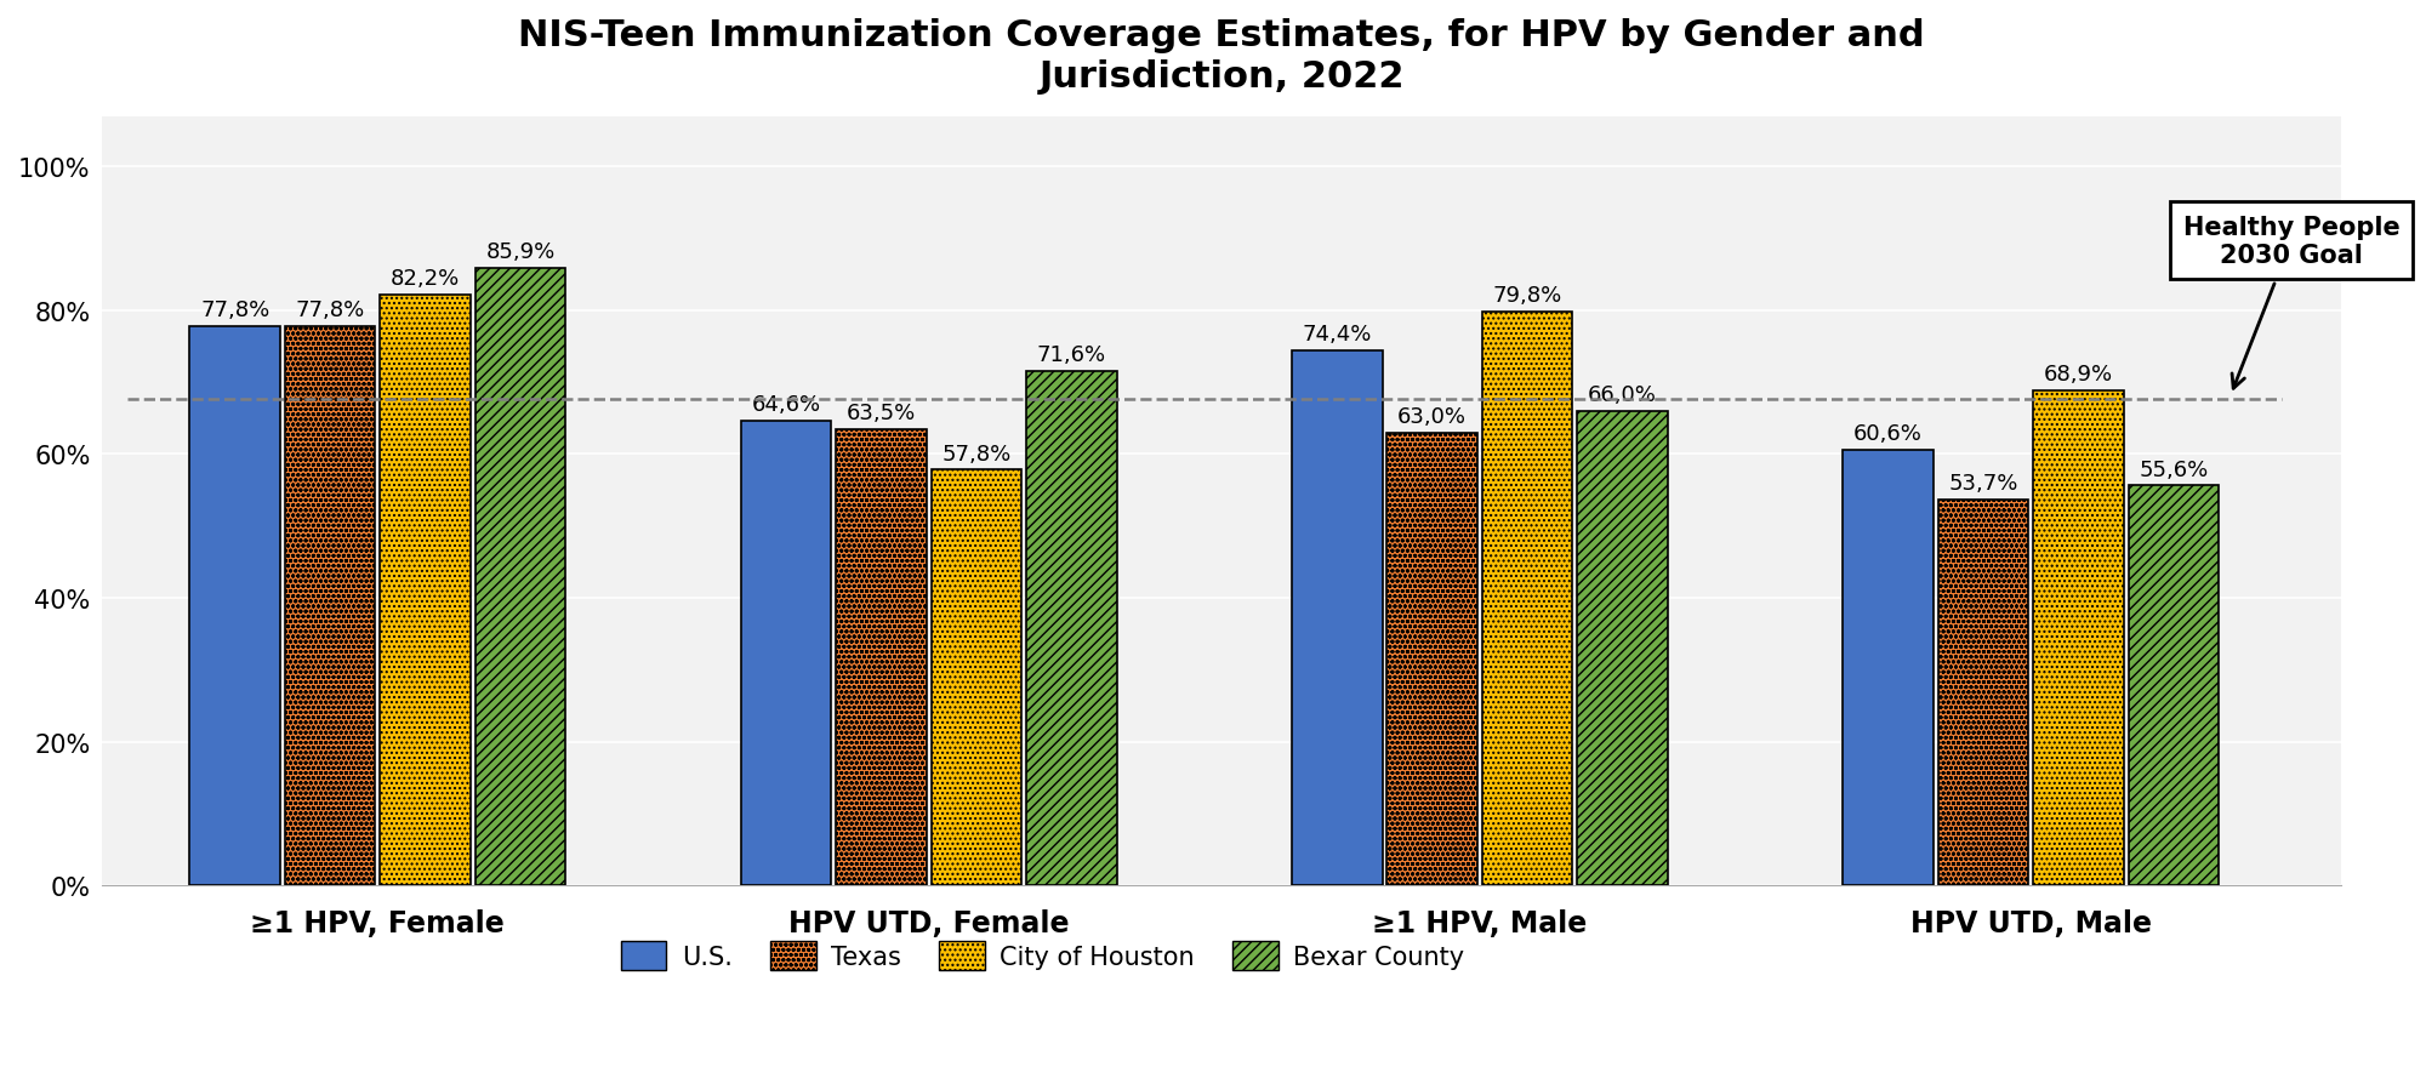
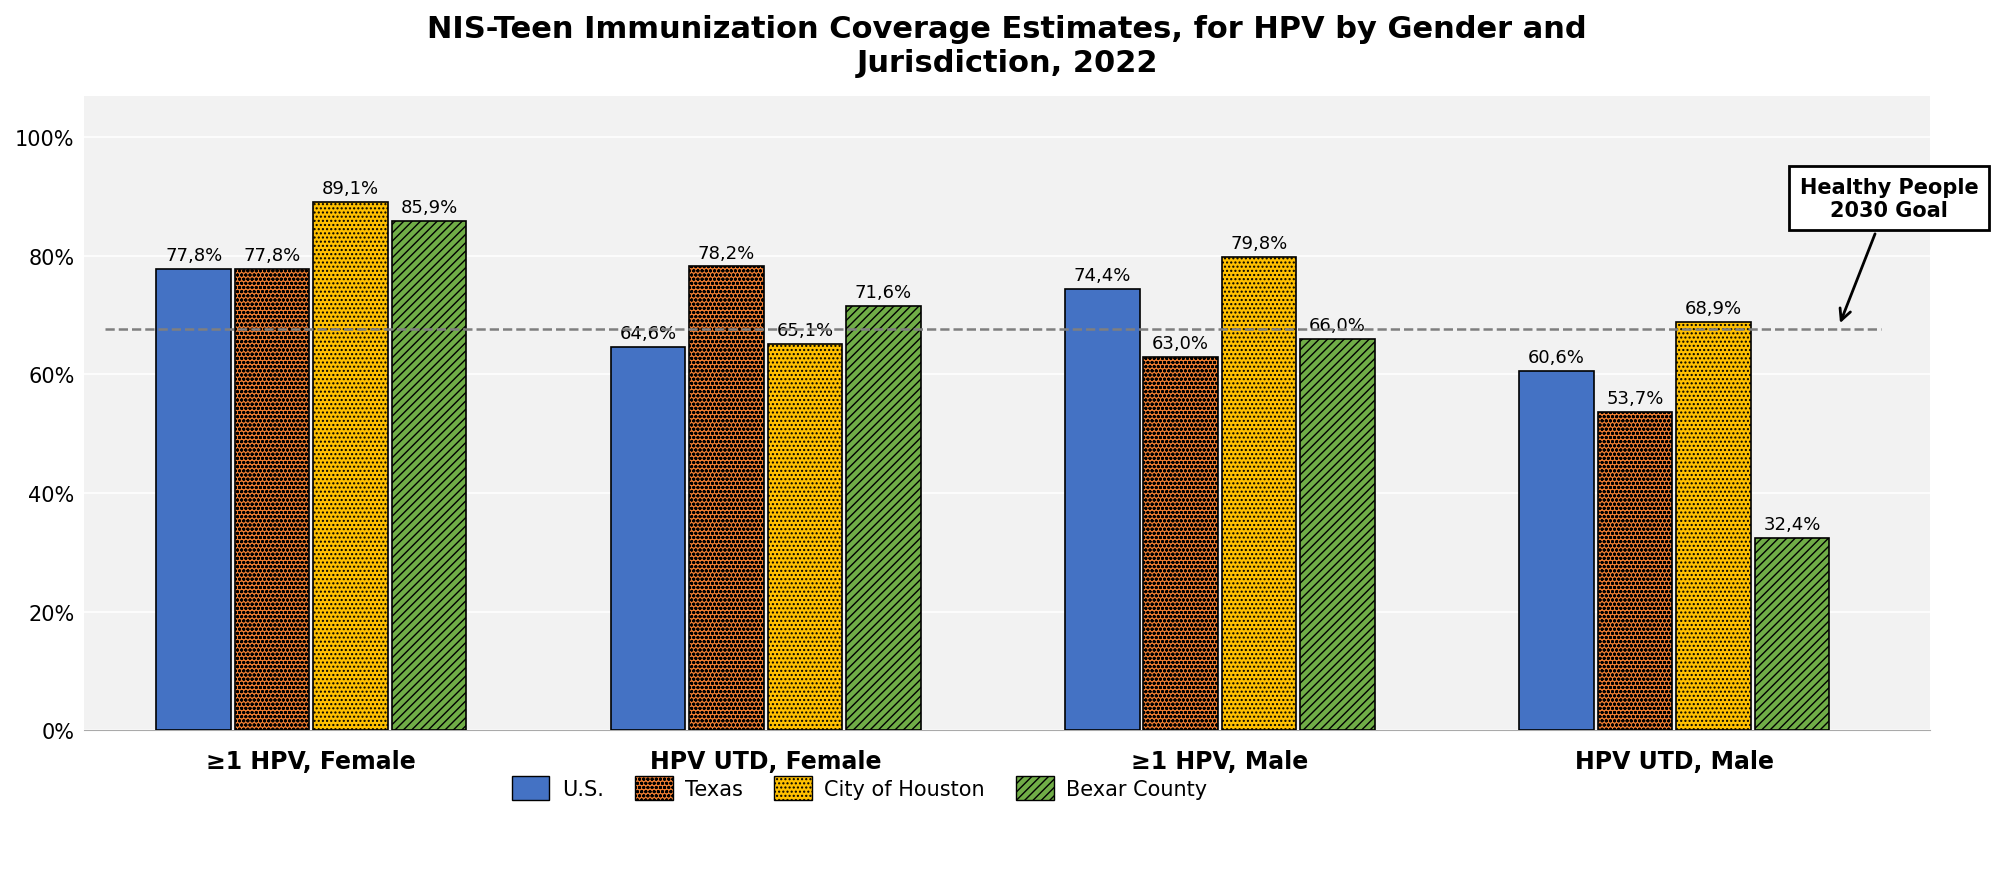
City of Houston/≥1 HPV, Female: 82,2% -> 89,1%
Texas/HPV UTD, Female: 63,5% -> 78,2%
City of Houston/HPV UTD, Female: 57,8% -> 65,1%
Bexar County/HPV UTD, Male: 55,6% -> 32,4%
